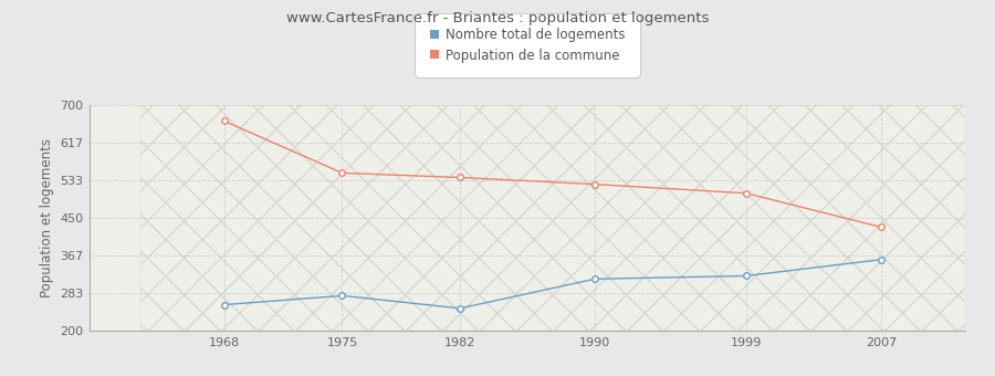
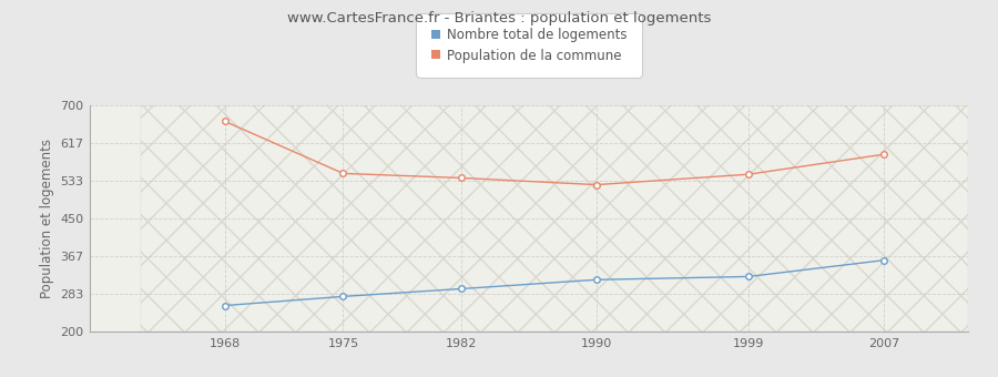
Nombre total de logements/1982: 250 -> 295
Population de la commune/1999: 505 -> 548
Population de la commune/2007: 430 -> 592
